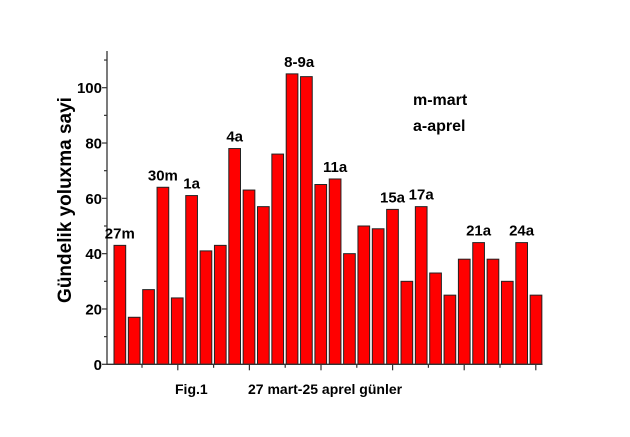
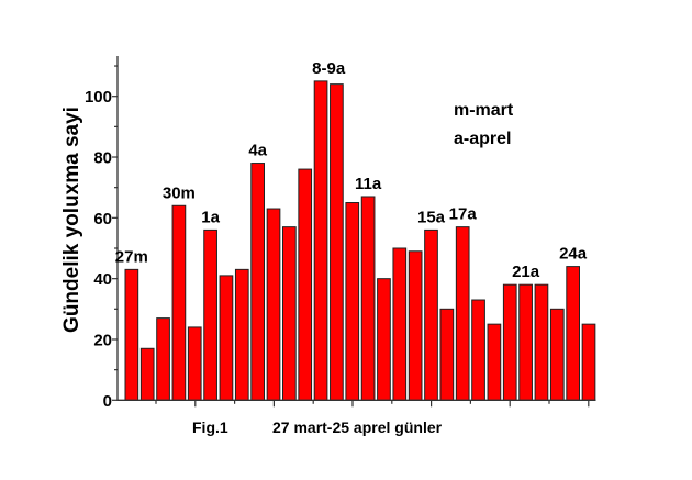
1a: 61 -> 56
21a: 44 -> 38
